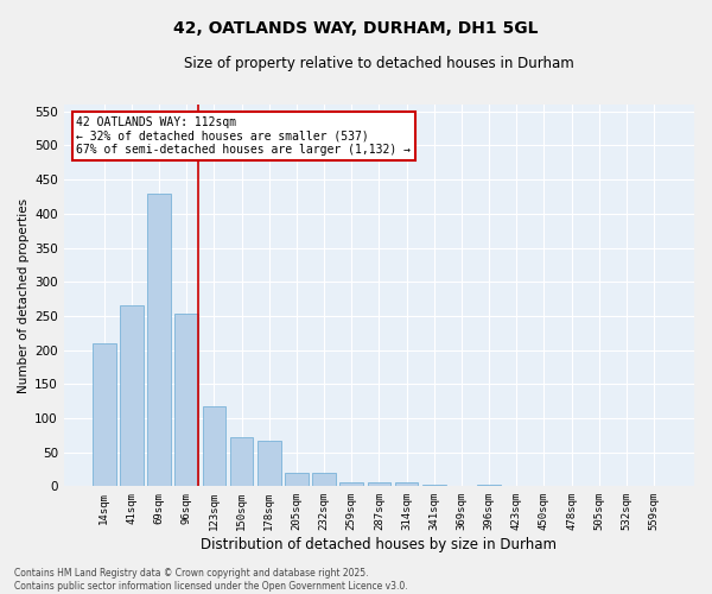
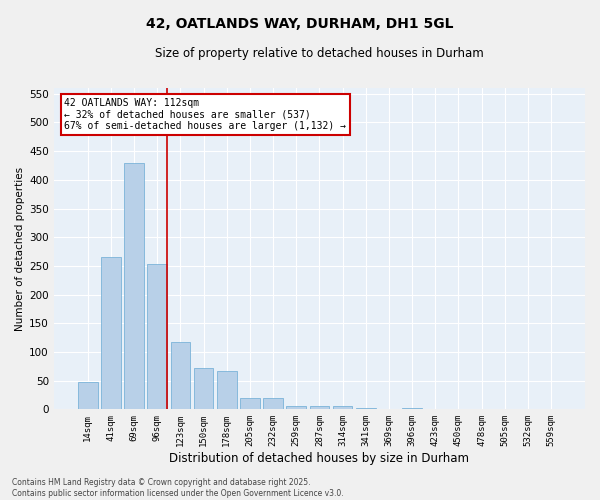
14sqm: 210 -> 47
